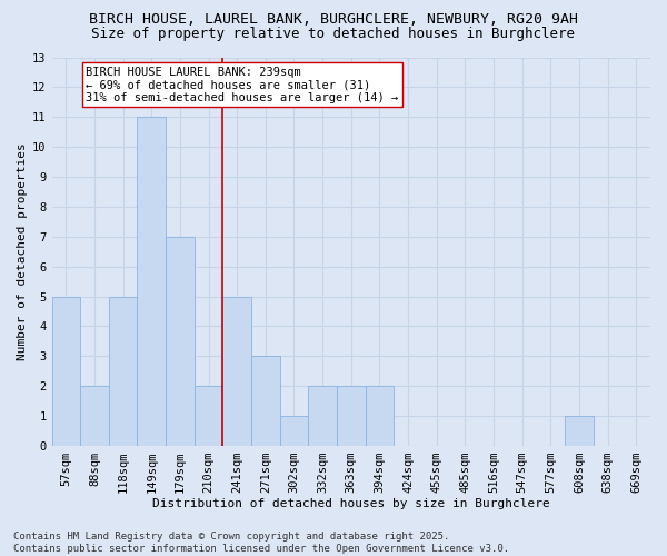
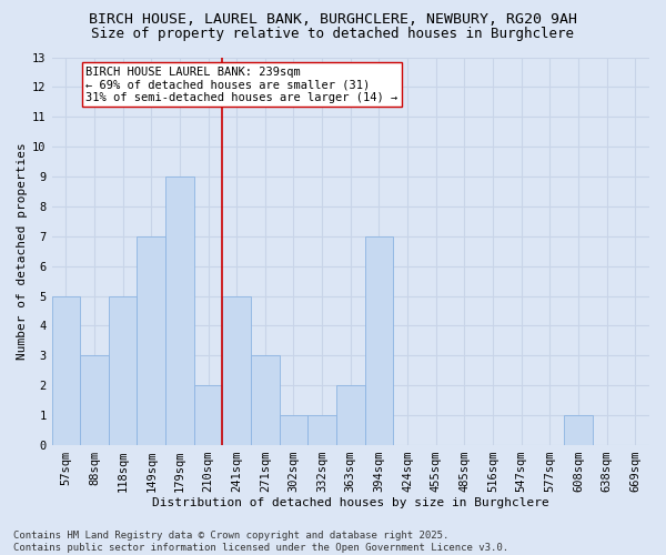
88sqm: 2 -> 3
149sqm: 11 -> 7
179sqm: 7 -> 9
332sqm: 2 -> 1
394sqm: 2 -> 7
